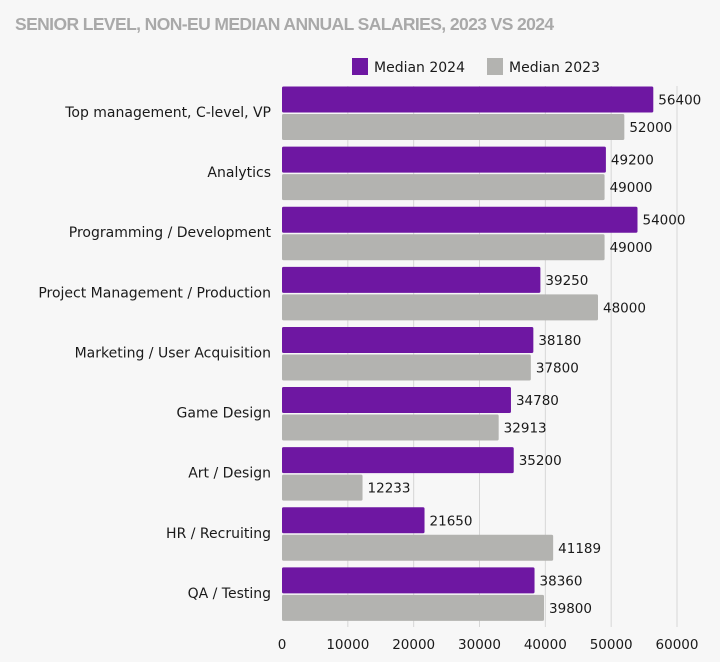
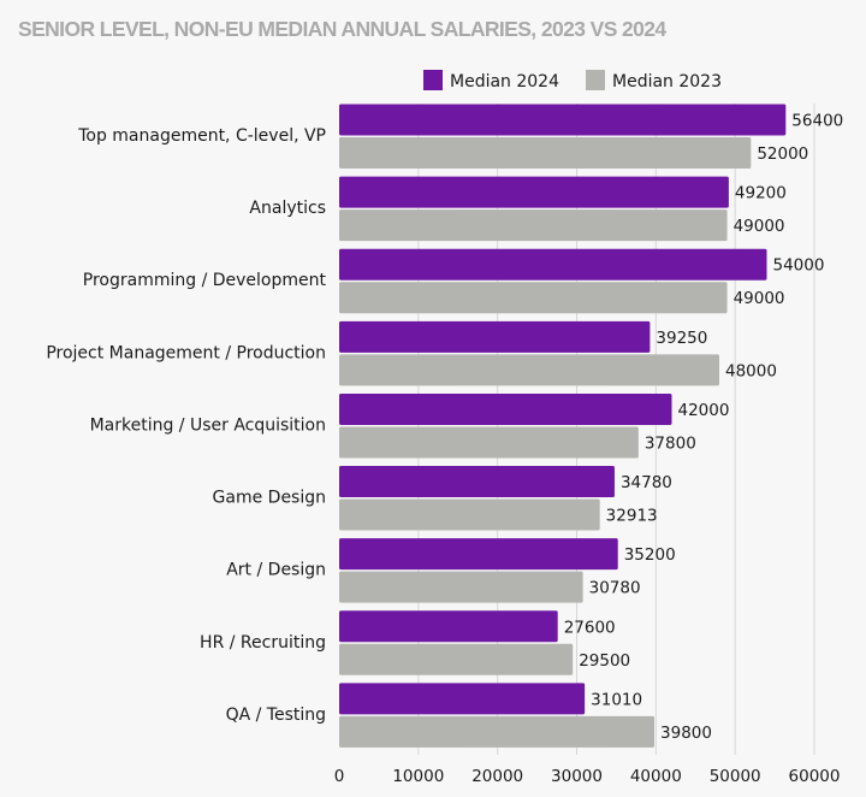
Median 2024/Marketing / User Acquisition: 38180 -> 42000
Median 2023/Art / Design: 12233 -> 30780
Median 2024/HR / Recruiting: 21650 -> 27600
Median 2023/HR / Recruiting: 41189 -> 29500
Median 2024/QA / Testing: 38360 -> 31010
